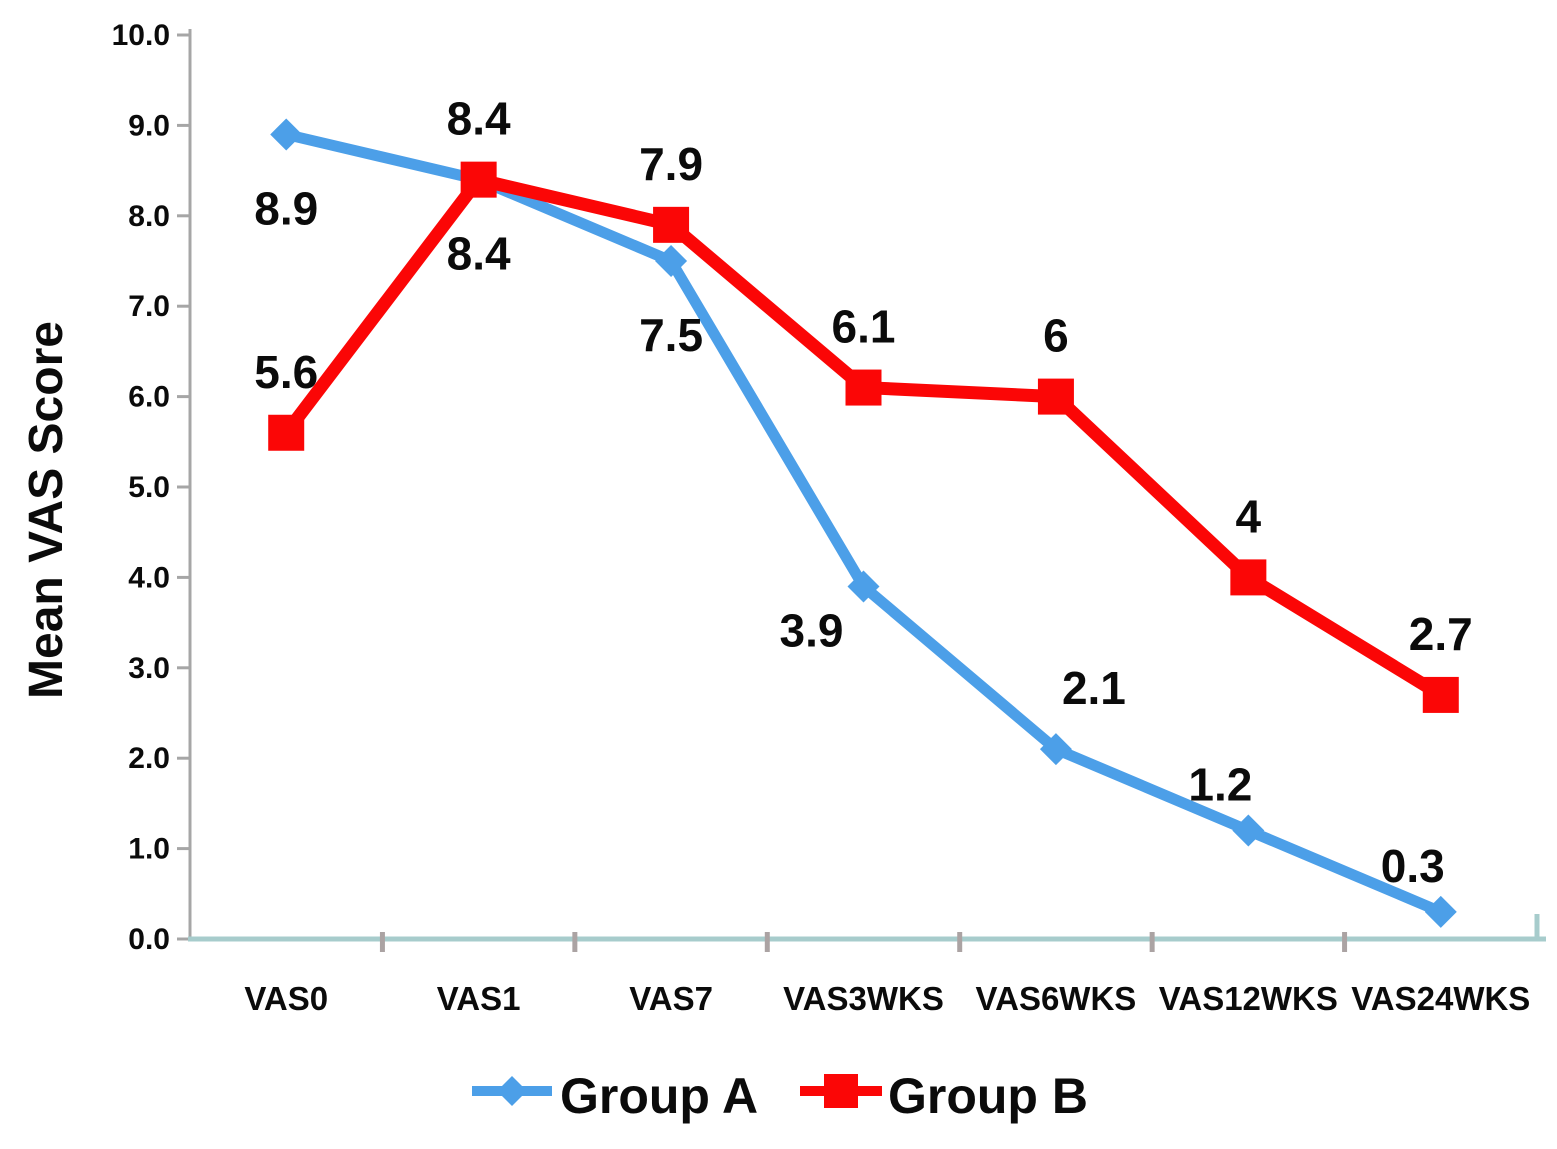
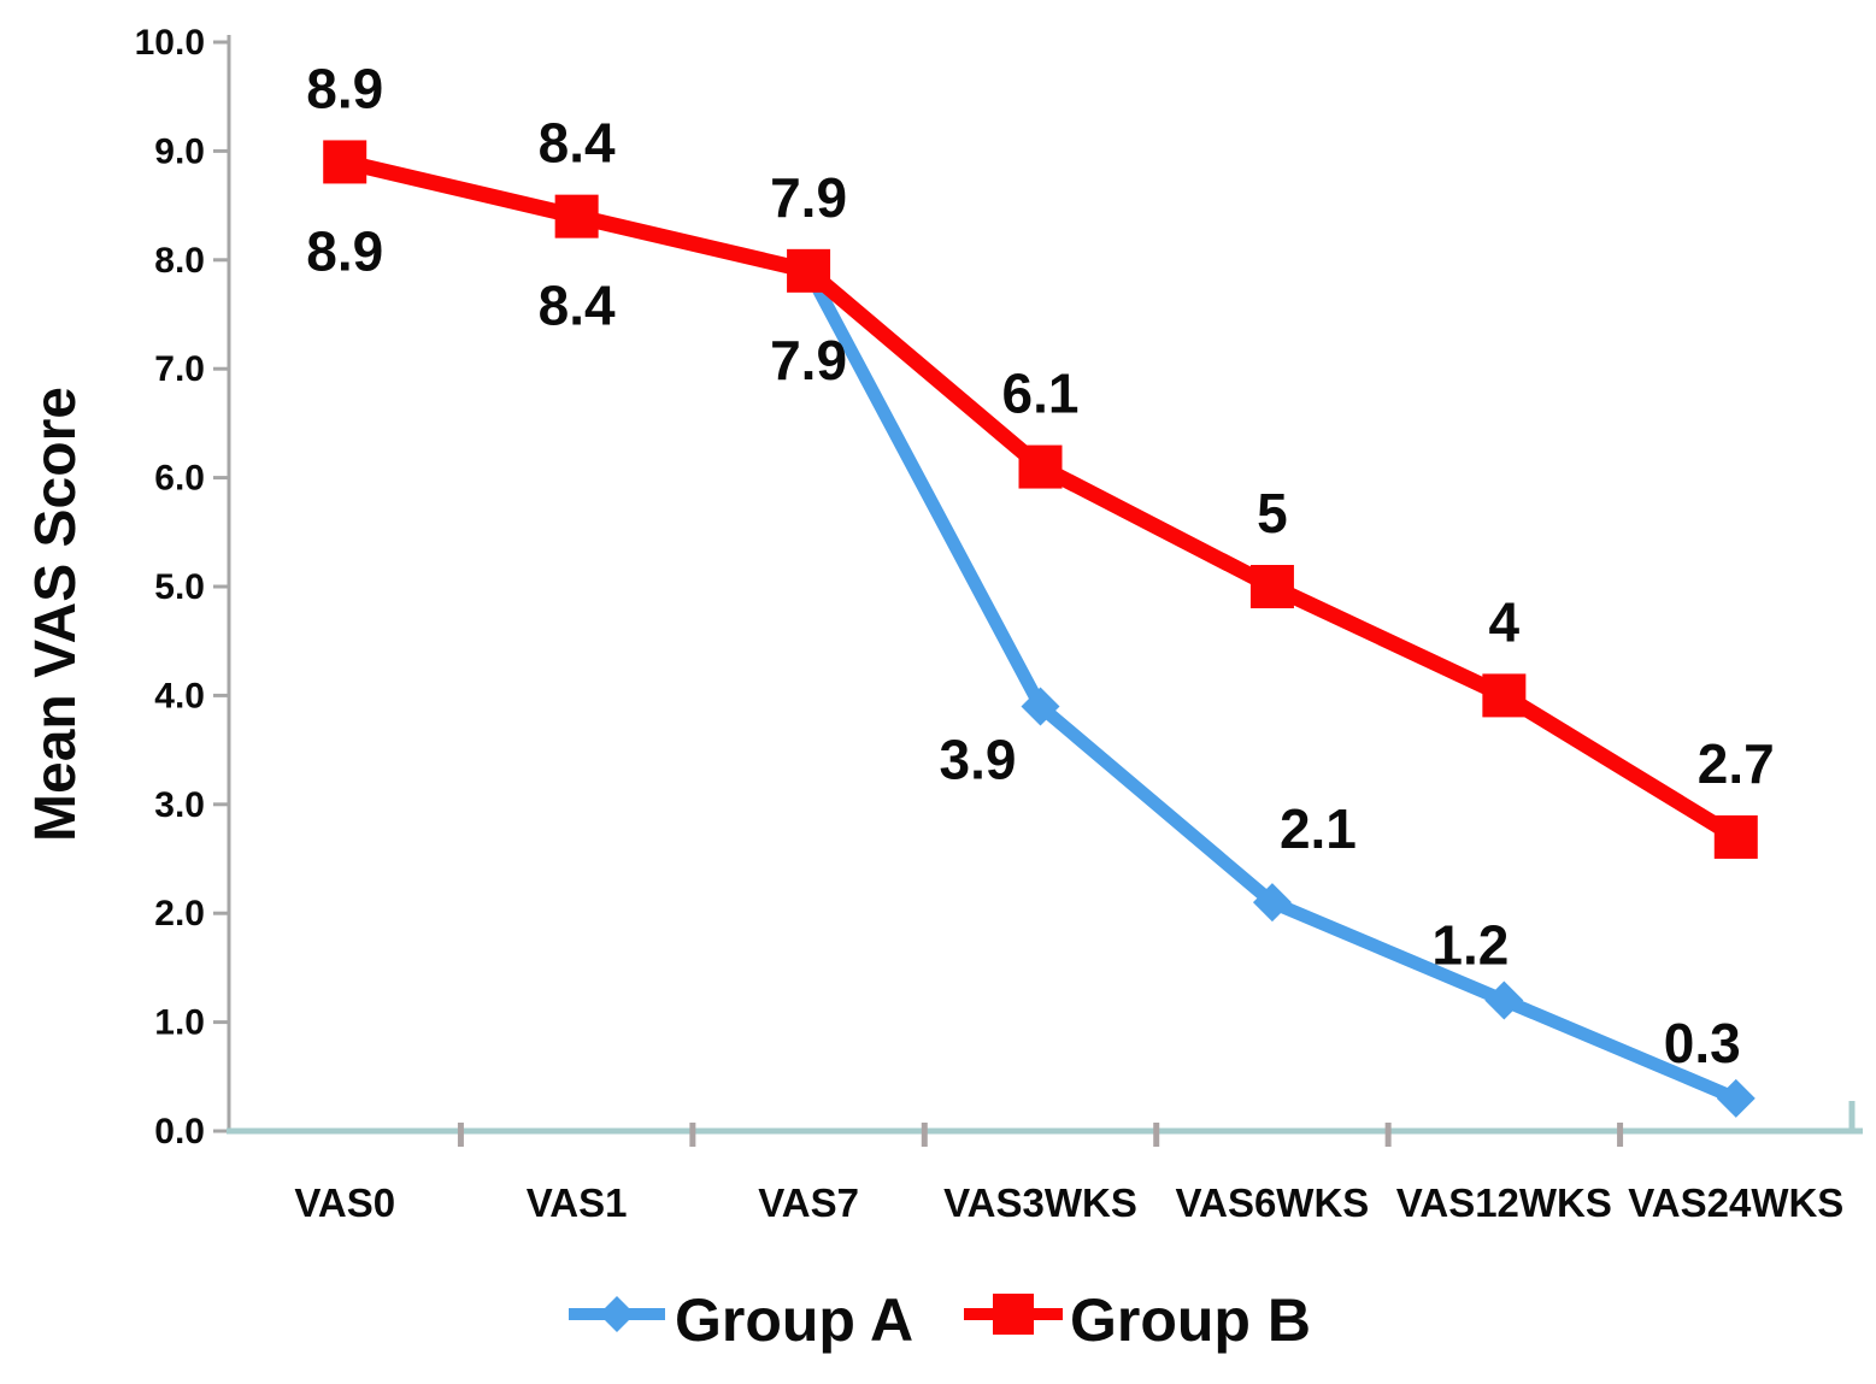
Group B/VAS0: 5.6 -> 8.9
Group A/VAS7: 7.5 -> 7.9
Group B/VAS6WKS: 6 -> 5
